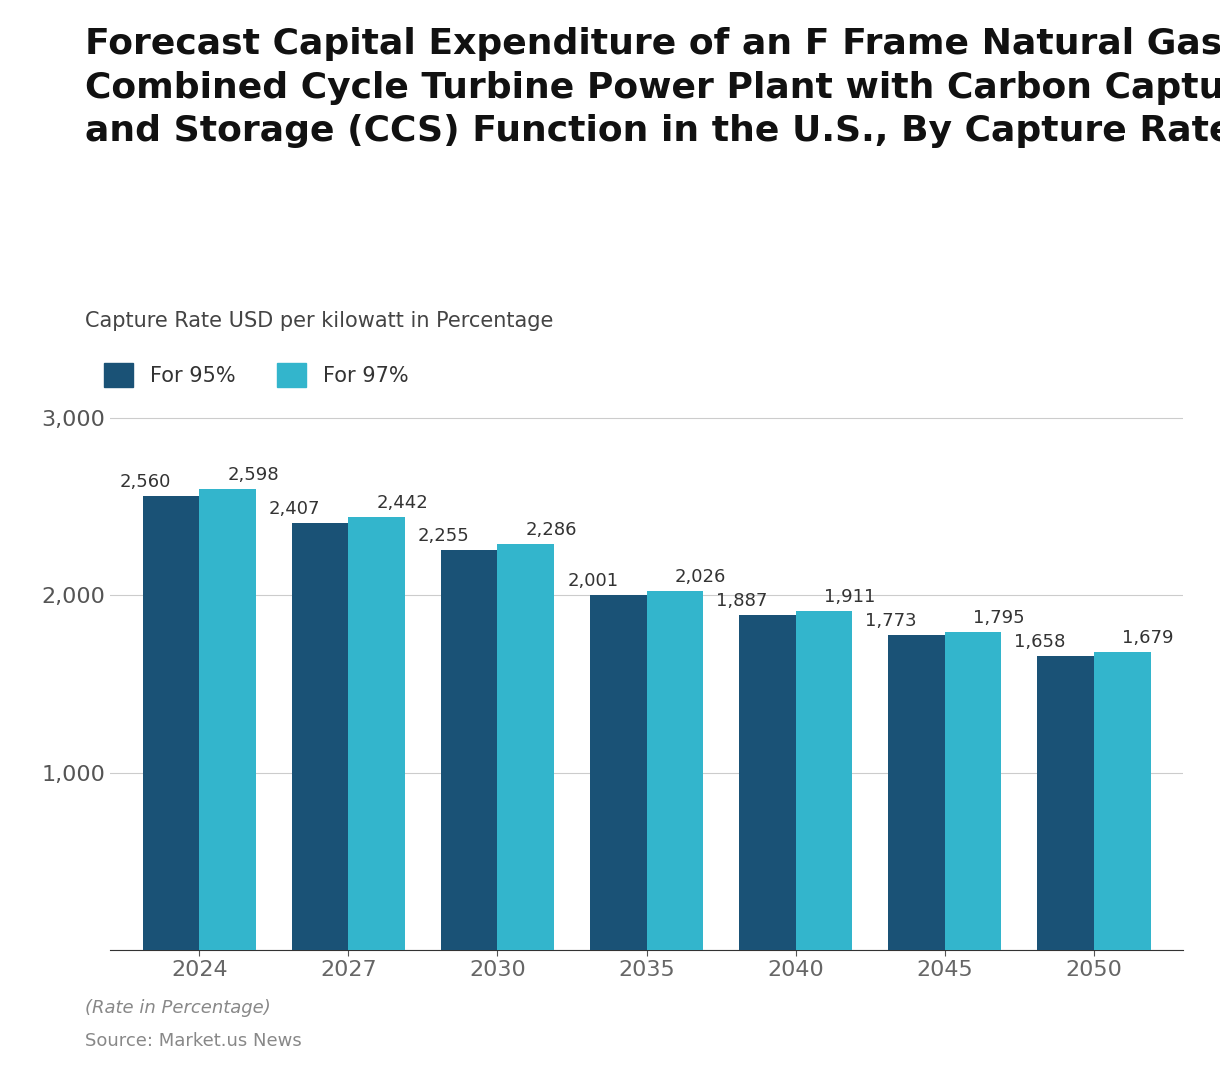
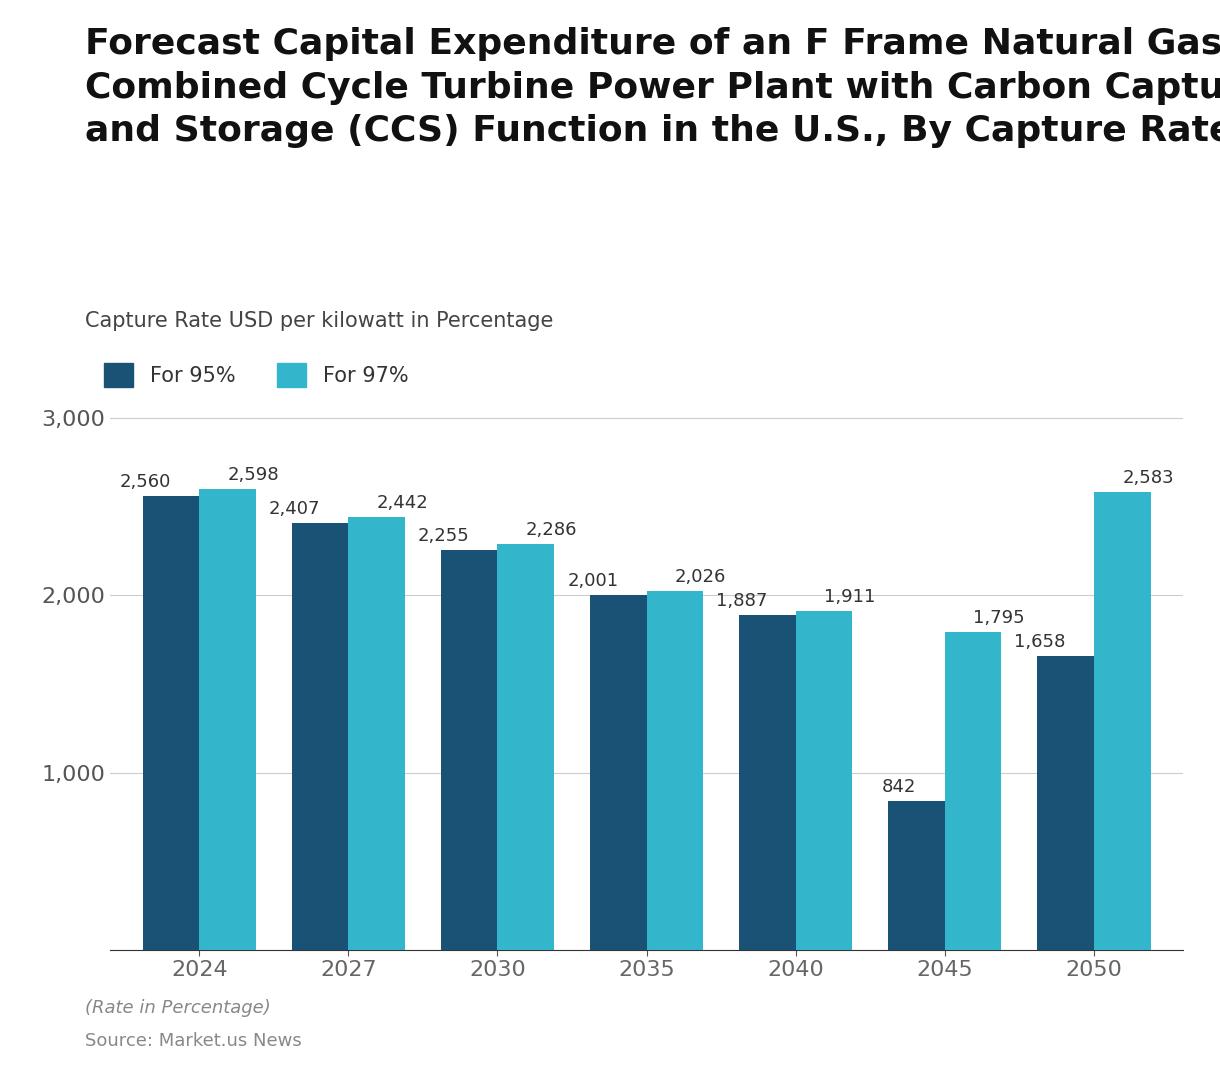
For 95%/2045: 1,773 -> 842
For 97%/2050: 1,679 -> 2,583
